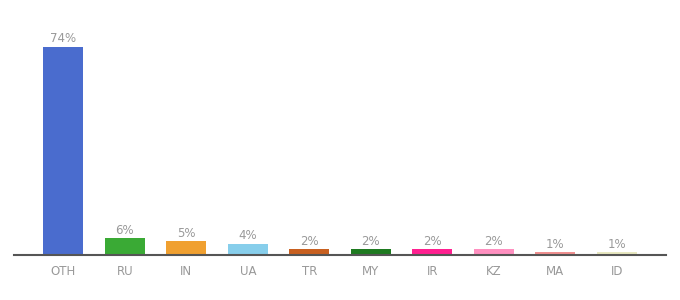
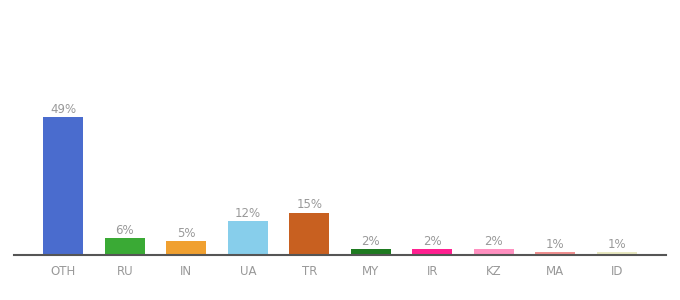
OTH: 74% -> 49%
UA: 4% -> 12%
TR: 2% -> 15%
